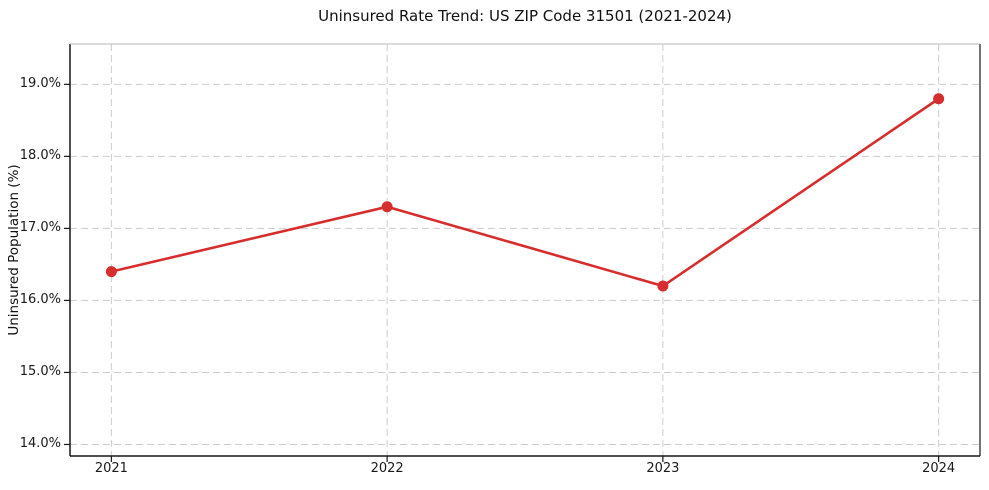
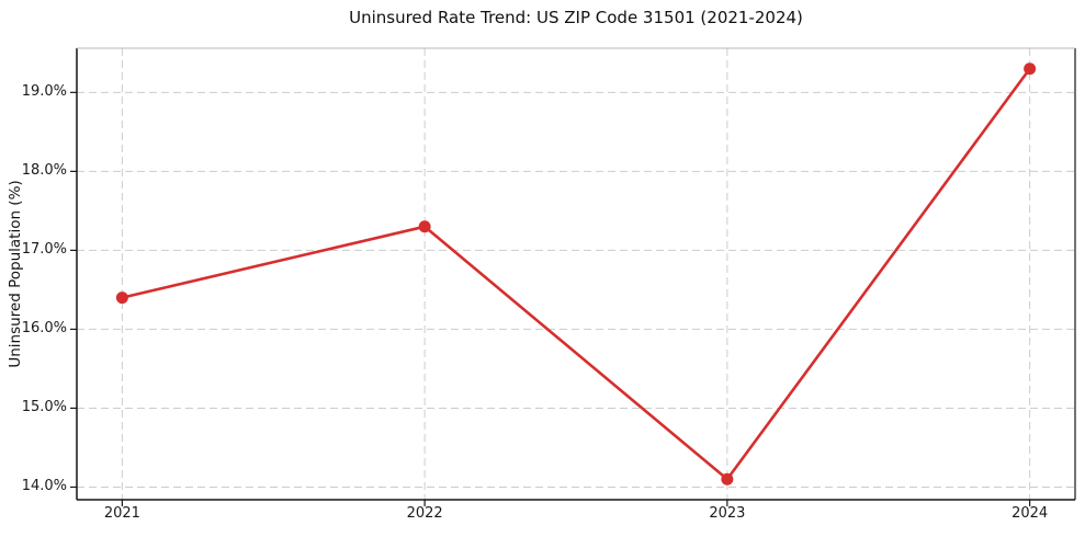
2023: 16.2% -> 14.1%
2024: 18.8% -> 19.3%
